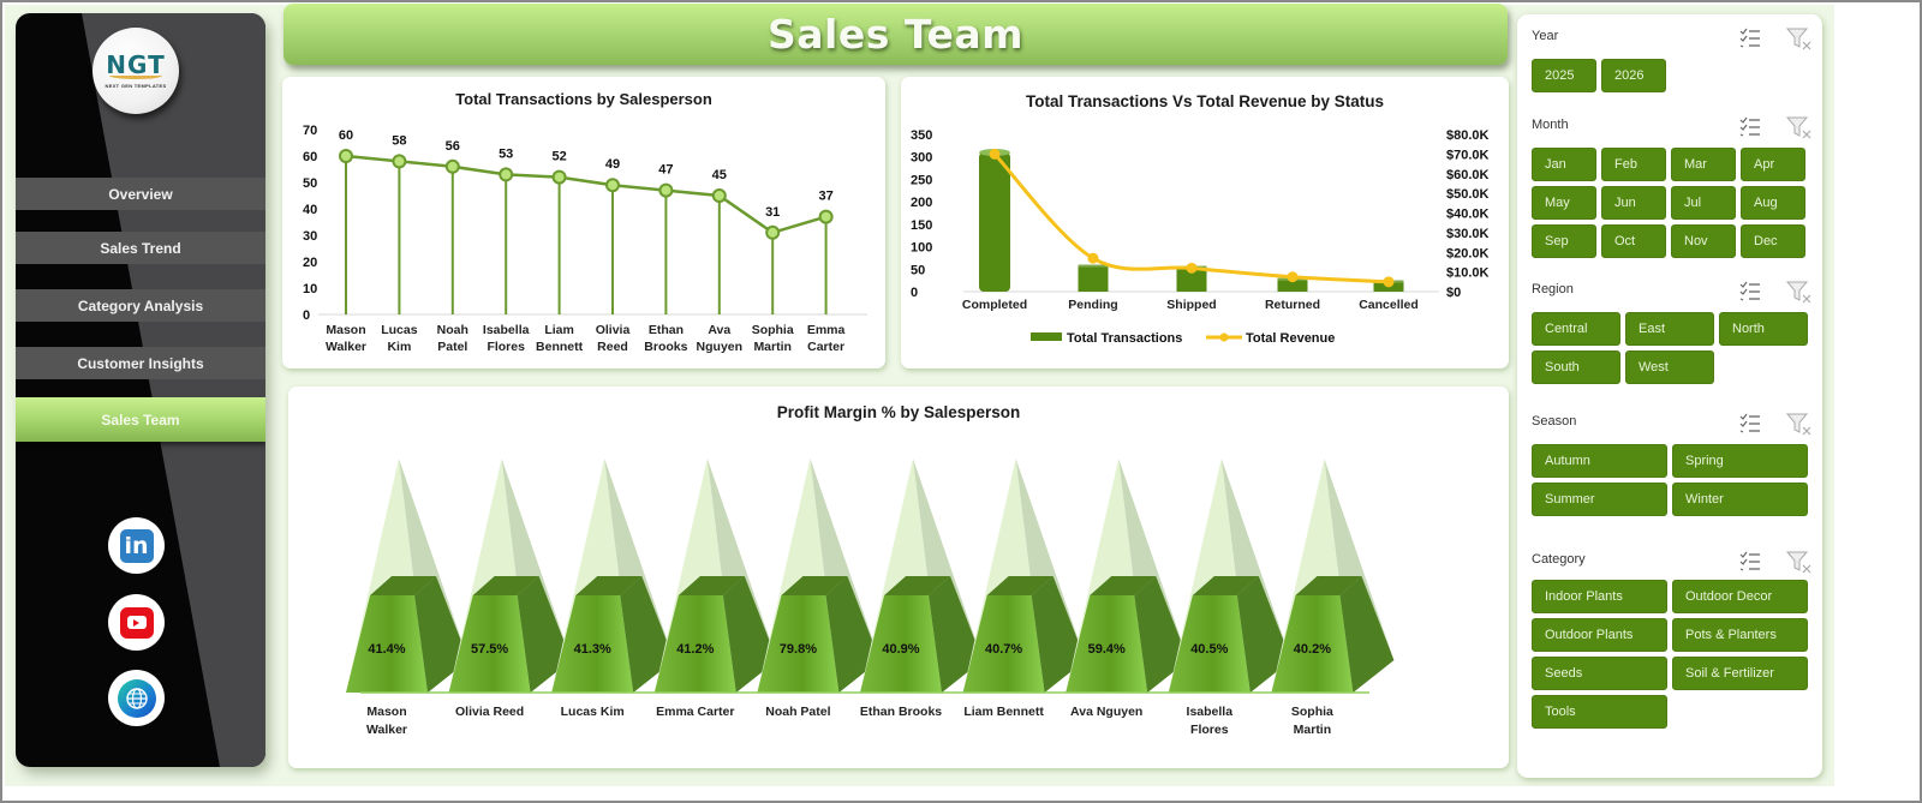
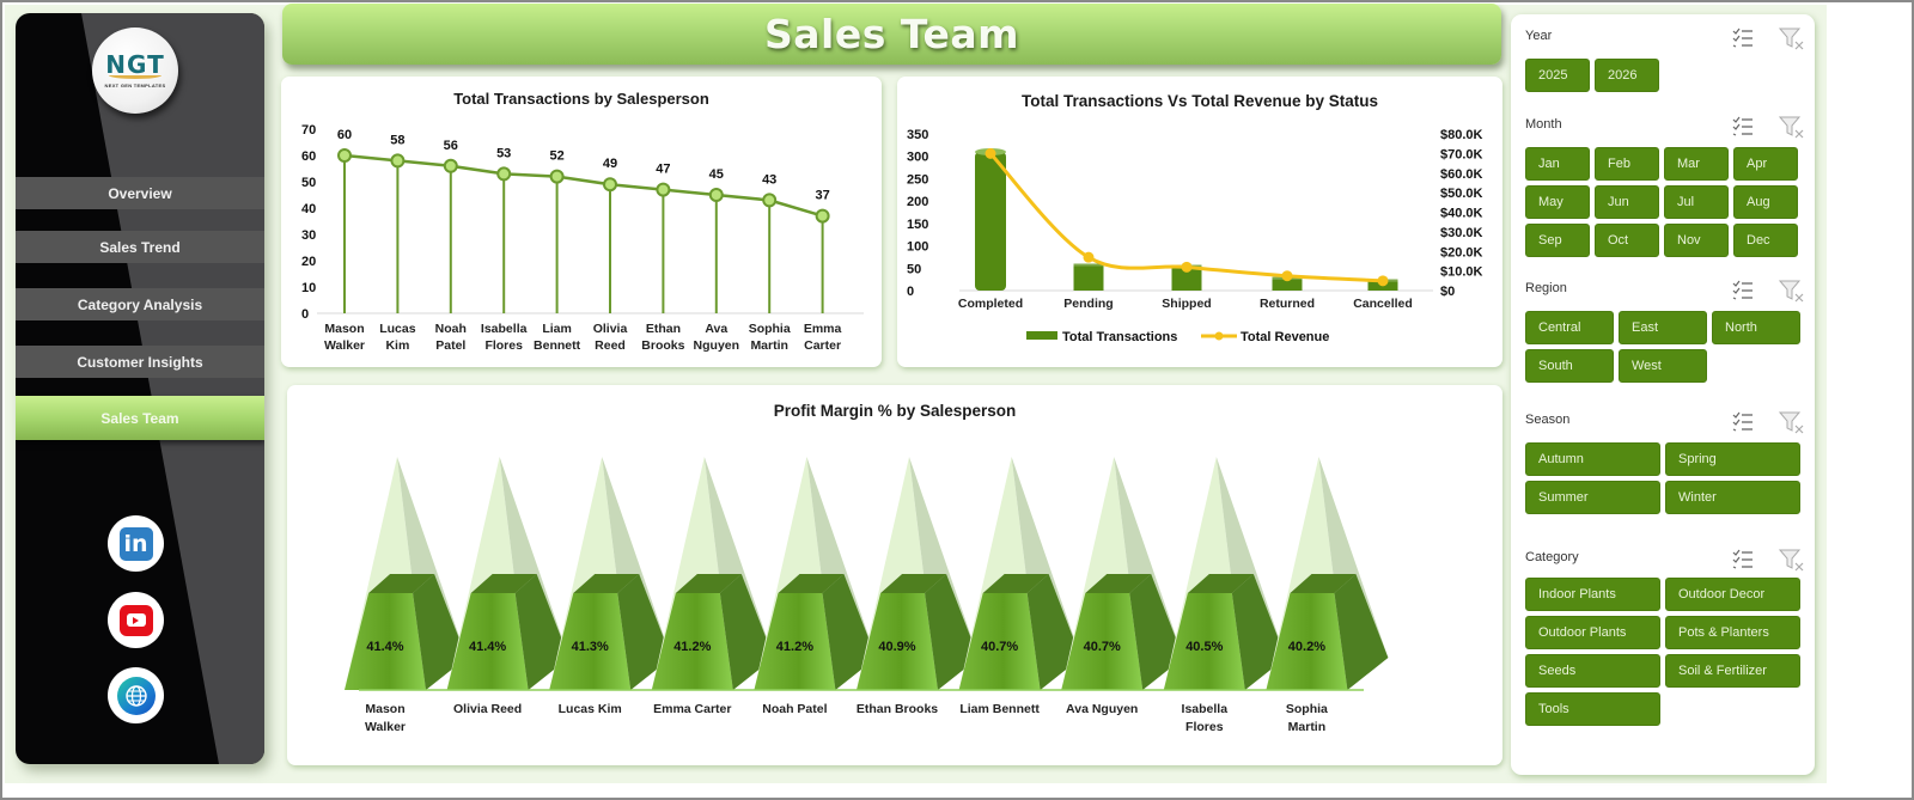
Total Transactions by Salesperson/Sophia Martin: 31 -> 43
Profit Margin % by Salesperson/Olivia Reed: 57.5% -> 41.4%
Profit Margin % by Salesperson/Noah Patel: 79.8% -> 41.2%
Profit Margin % by Salesperson/Ava Nguyen: 59.4% -> 40.7%
